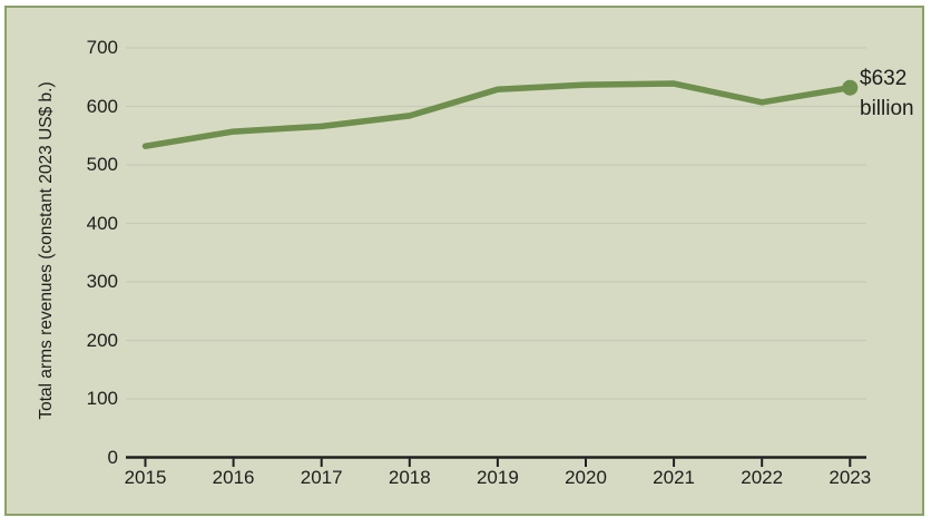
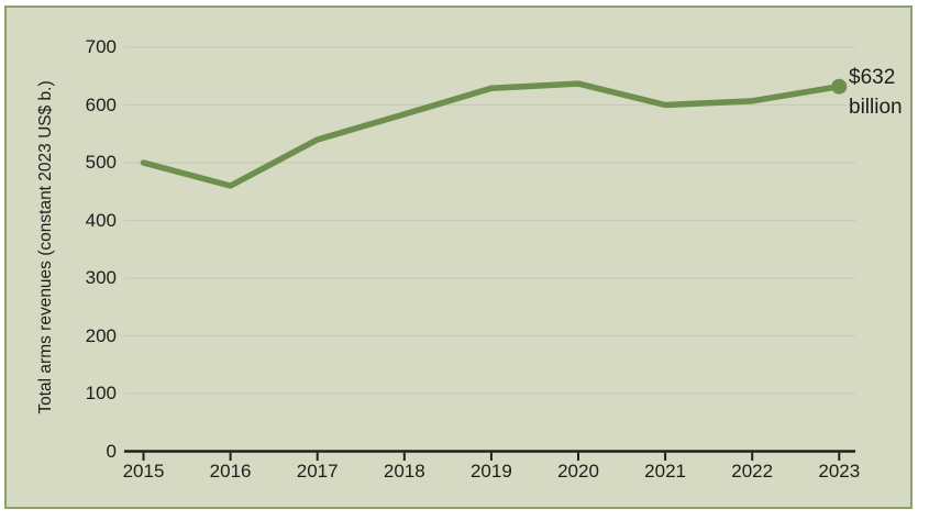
2015: 530 -> 500
2016: 560 -> 460
2017: 570 -> 540
2021: 640 -> 600
